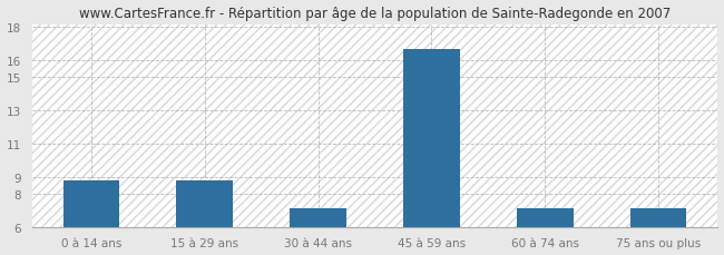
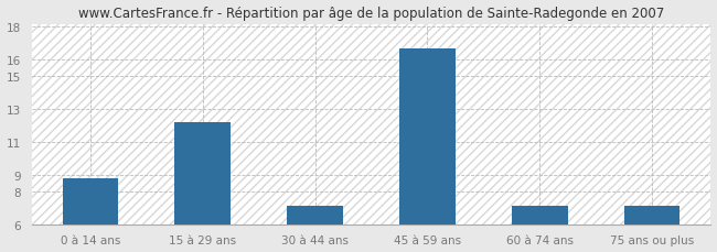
15 à 29 ans: 8.8 -> 12.2
